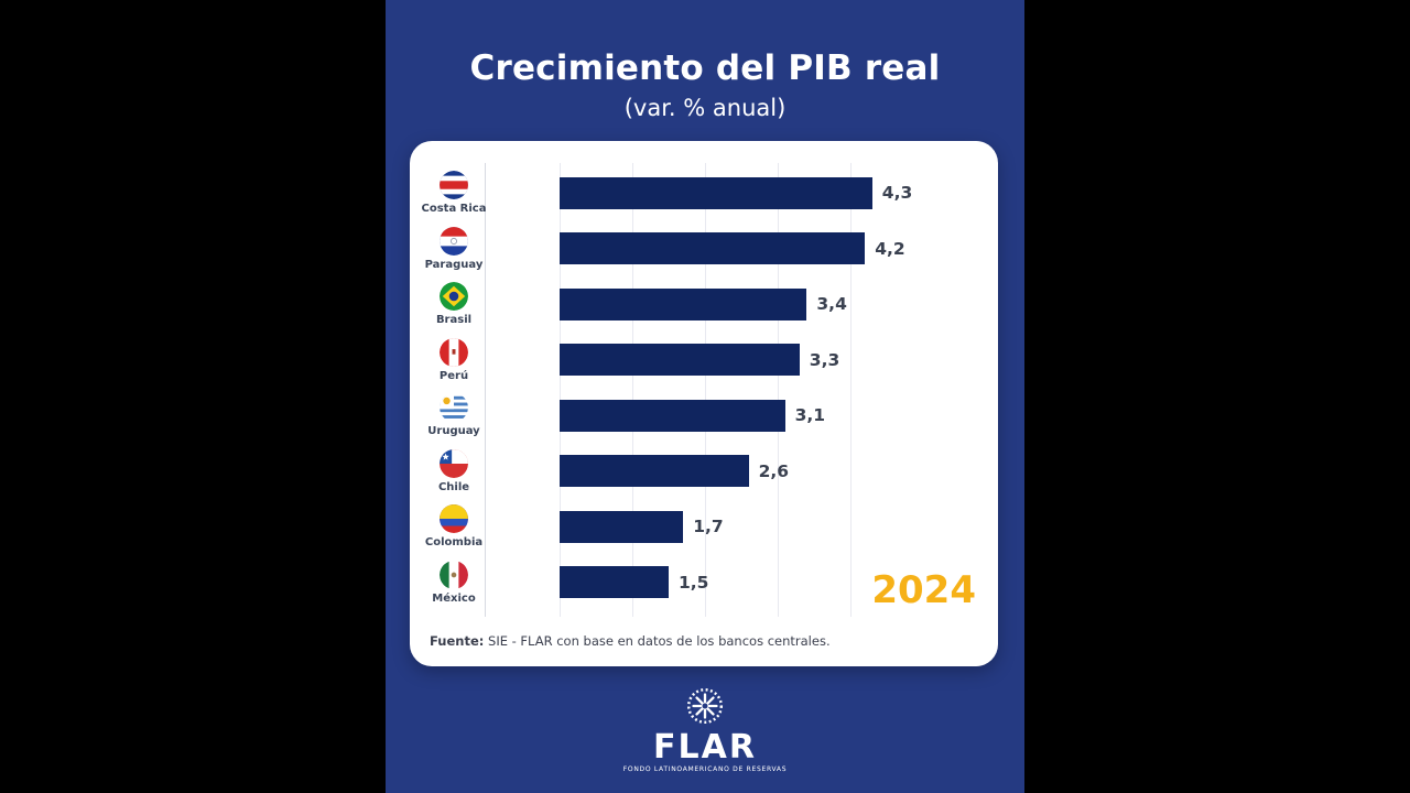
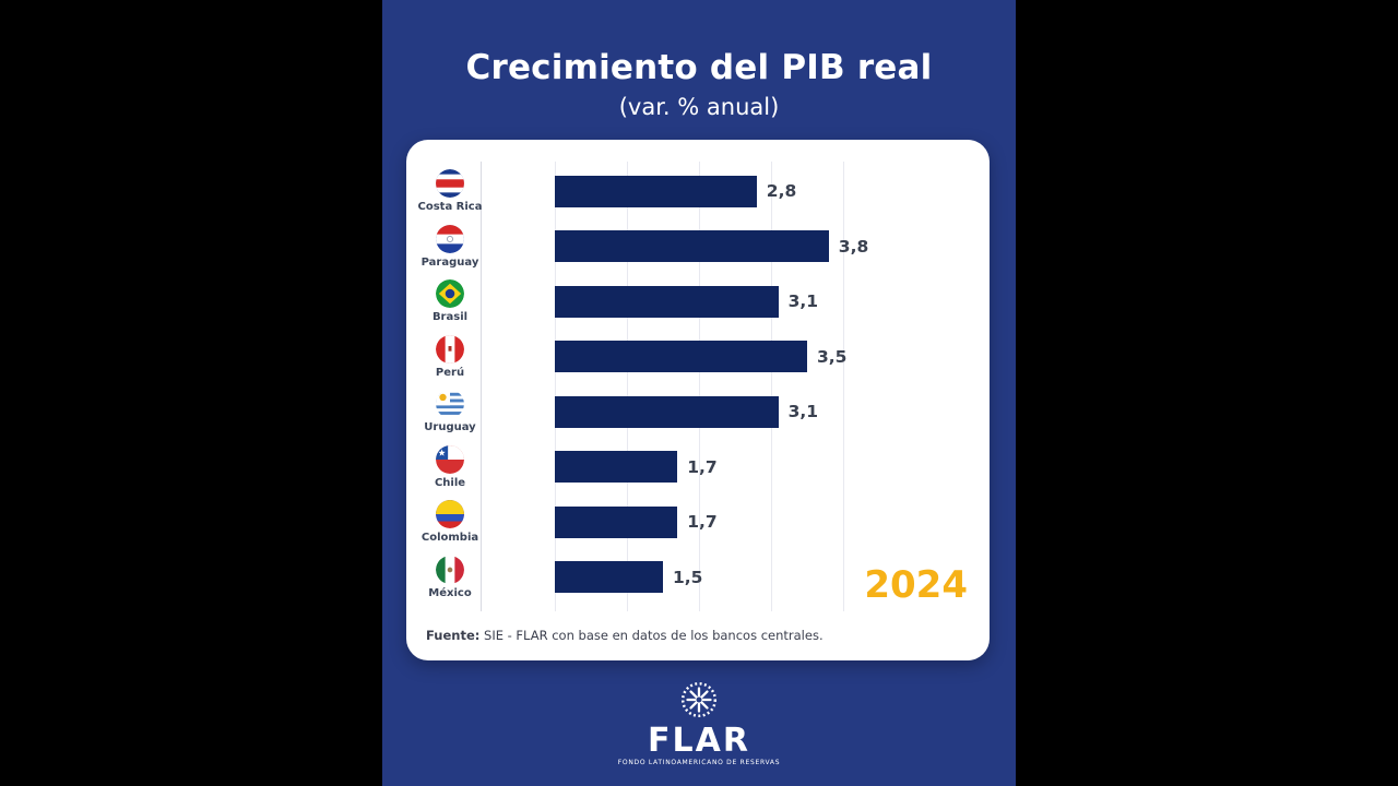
Costa Rica: 4,3 -> 2,8
Paraguay: 4,2 -> 3,8
Brasil: 3,4 -> 3,1
Perú: 3,3 -> 3,5
Chile: 2,6 -> 1,7
